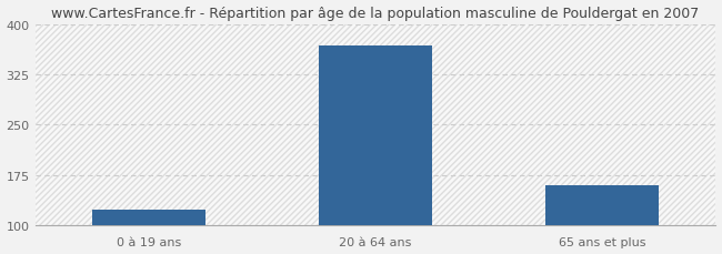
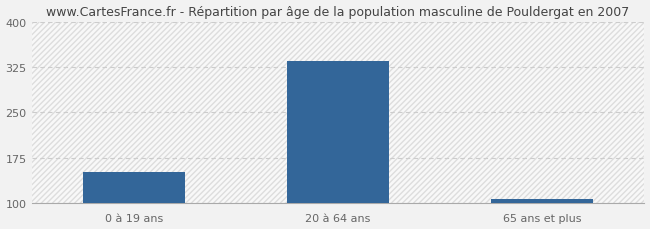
0 à 19 ans: 124 -> 152
20 à 64 ans: 368 -> 335
65 ans et plus: 160 -> 107
